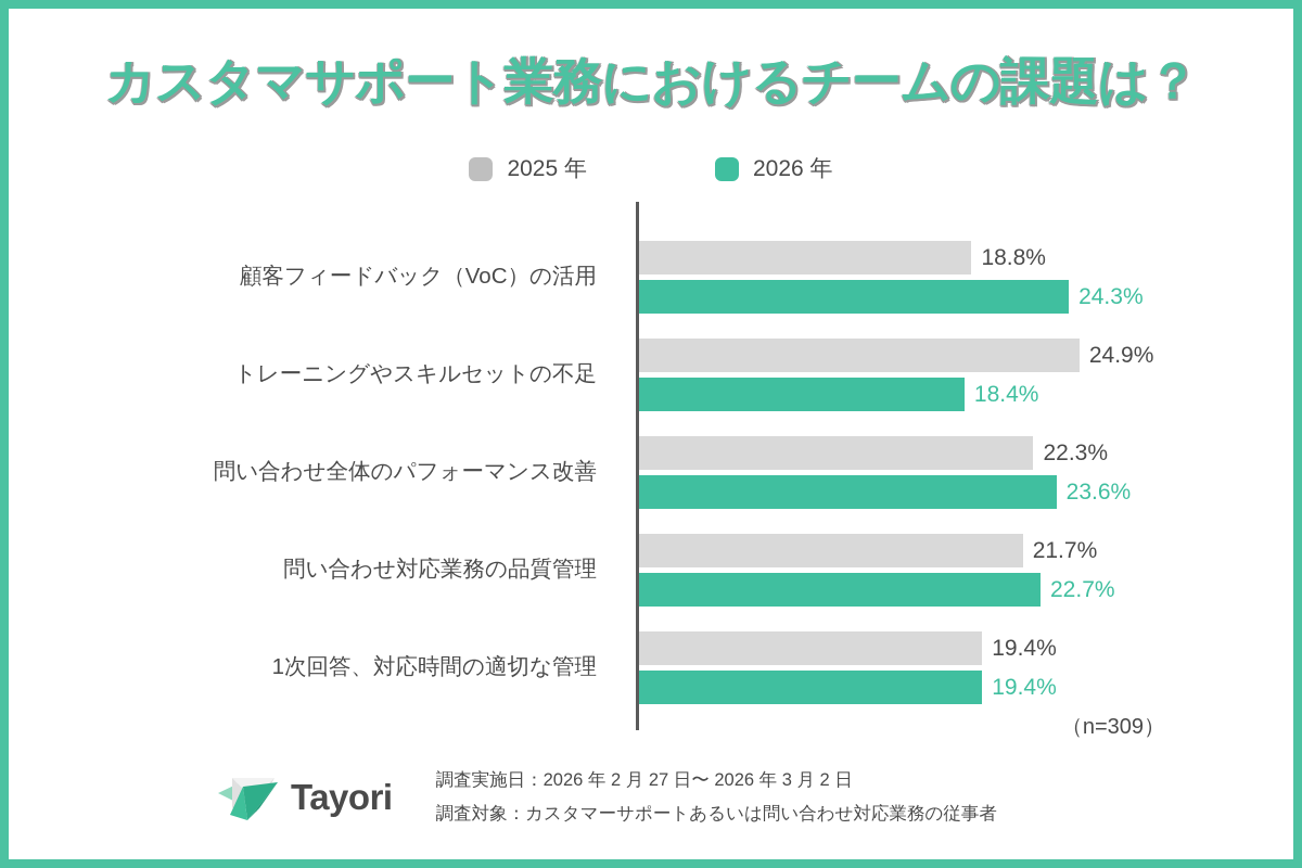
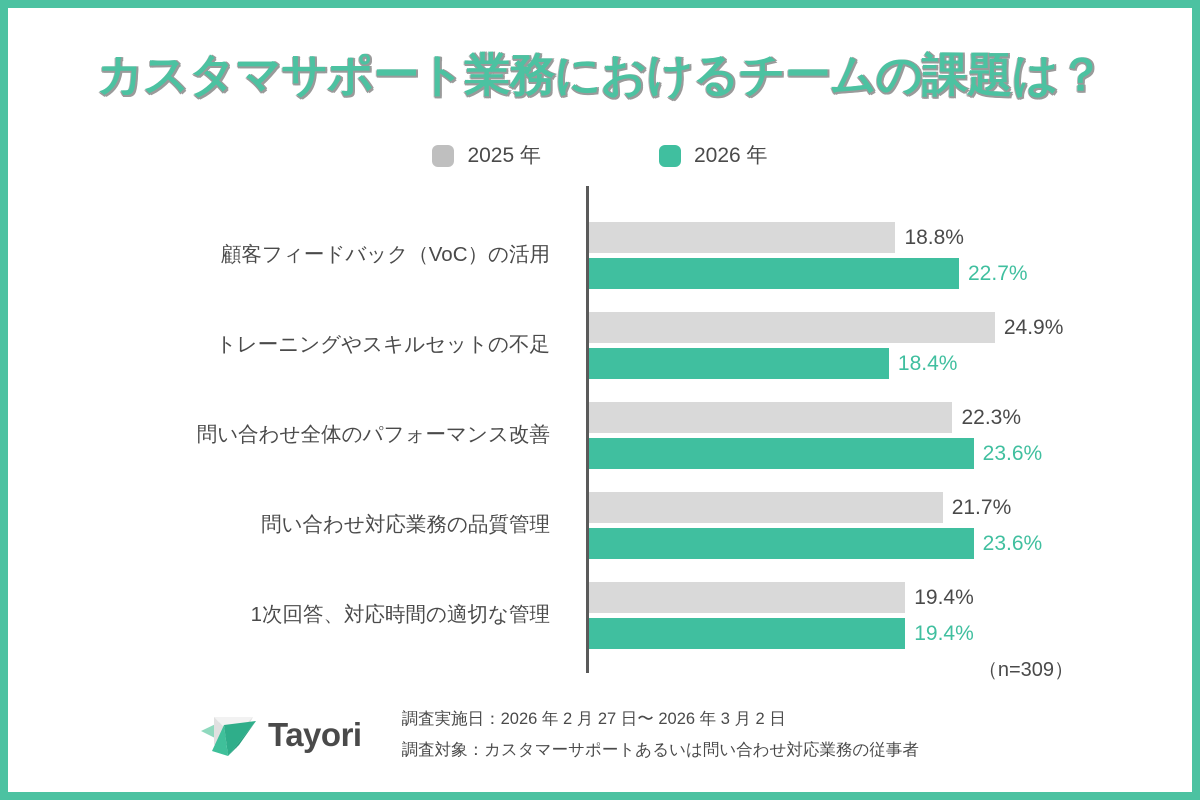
2026 年/顧客フィードバック（VoC）の活用: 24.3% -> 22.7%
2026 年/問い合わせ対応業務の品質管理: 22.7% -> 23.6%
